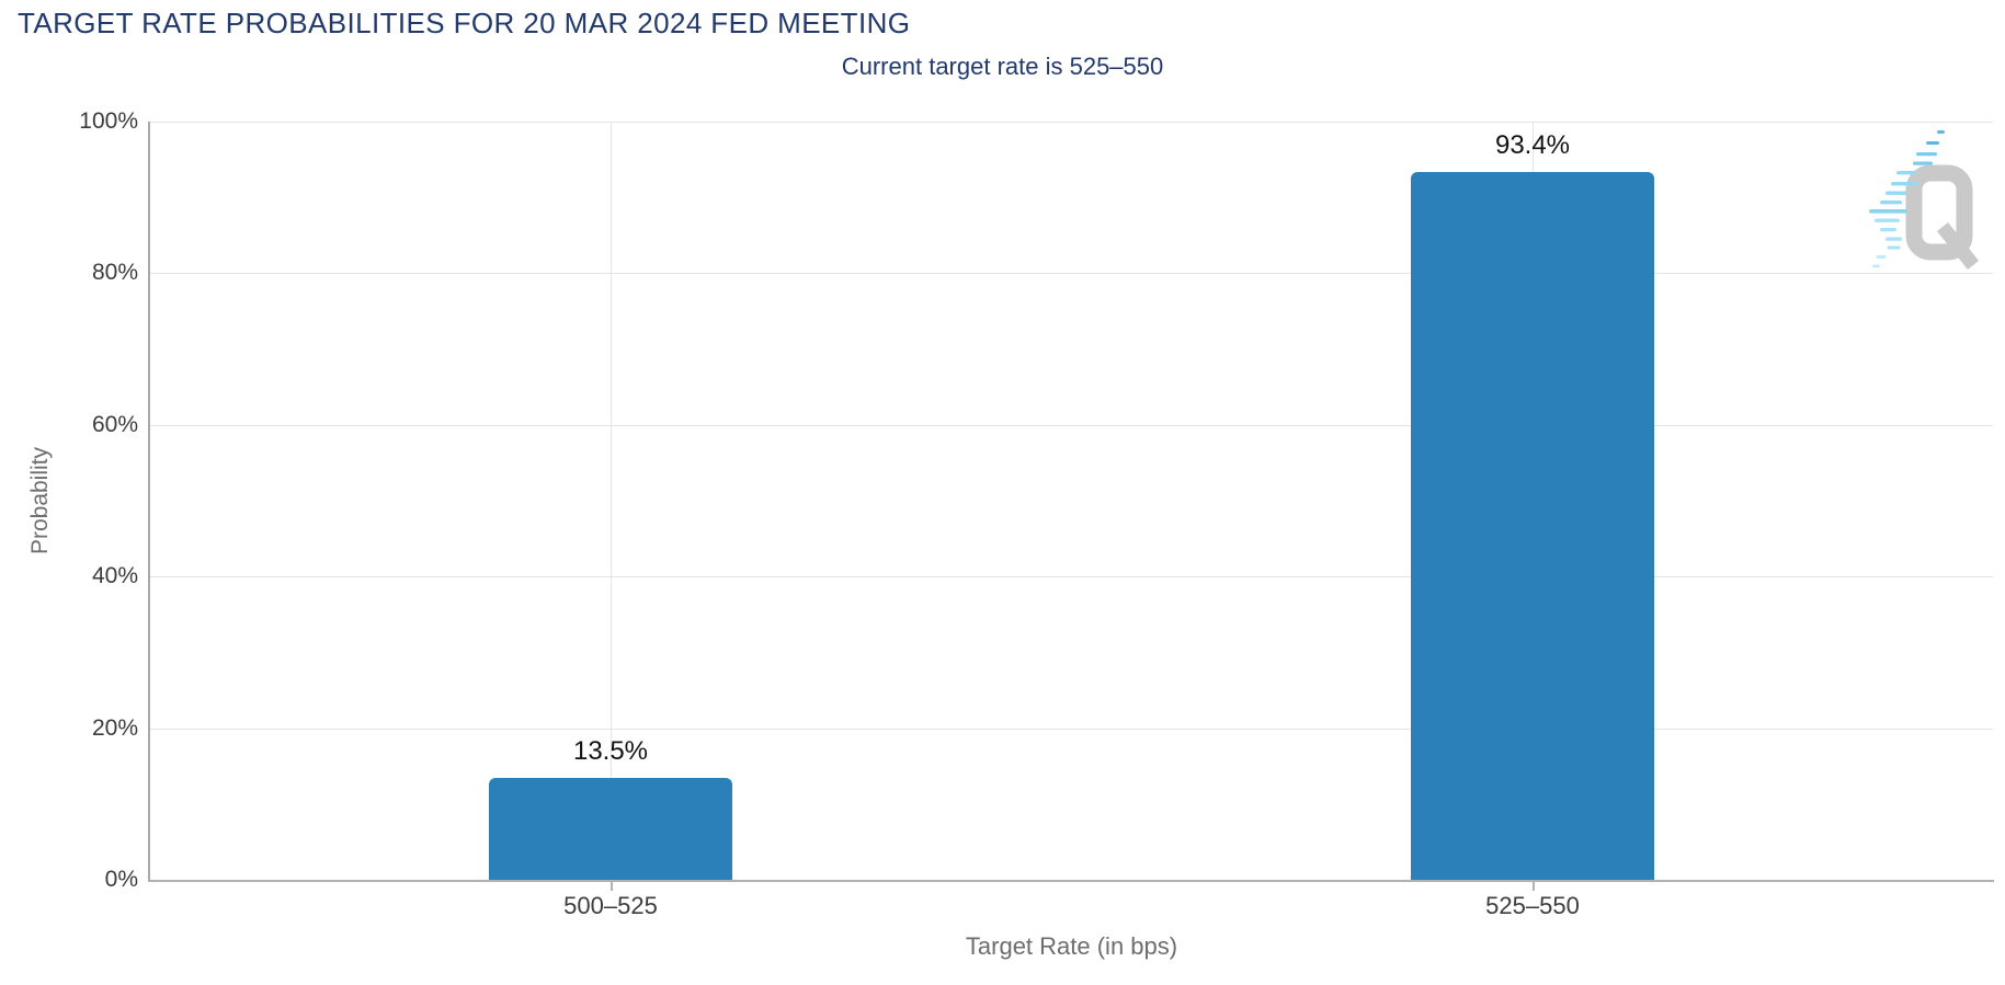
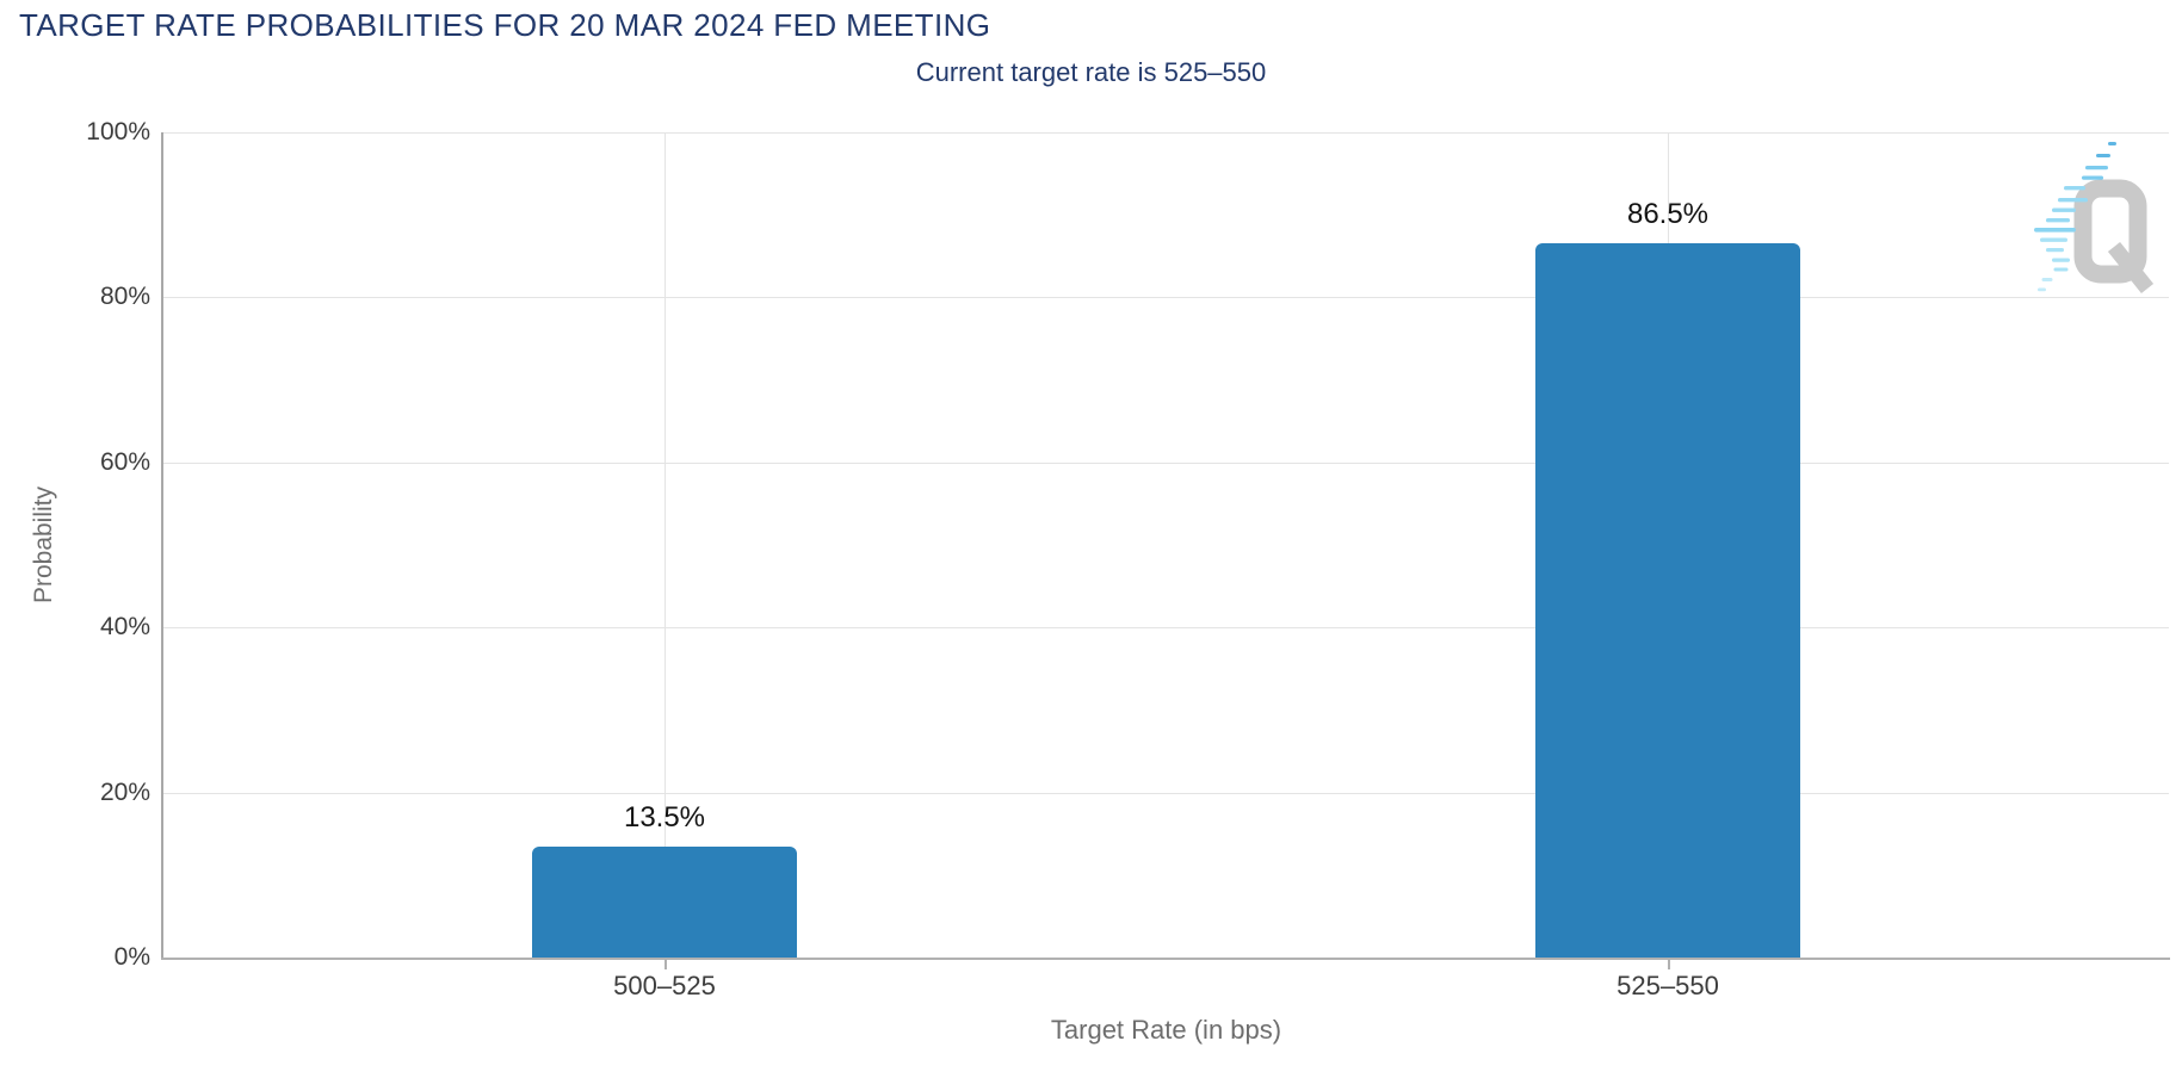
525–550: 93.4% -> 86.5%
